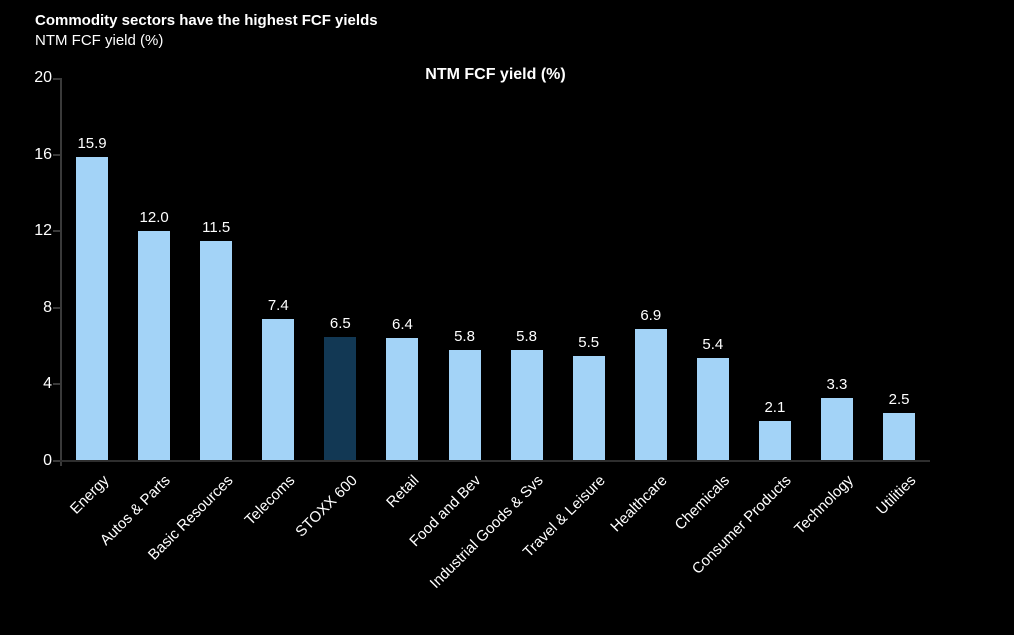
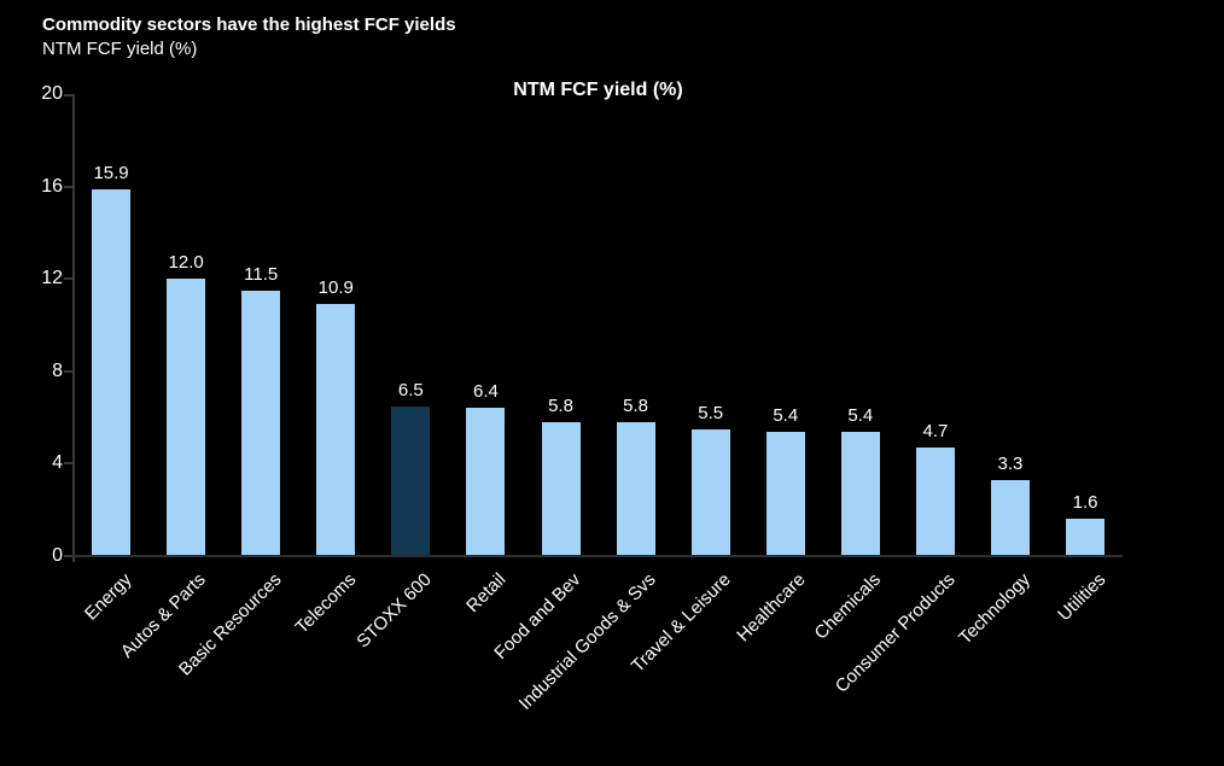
Telecoms: 7.4 -> 10.9
Healthcare: 6.9 -> 5.4
Consumer Products: 2.1 -> 4.7
Utilities: 2.5 -> 1.6
